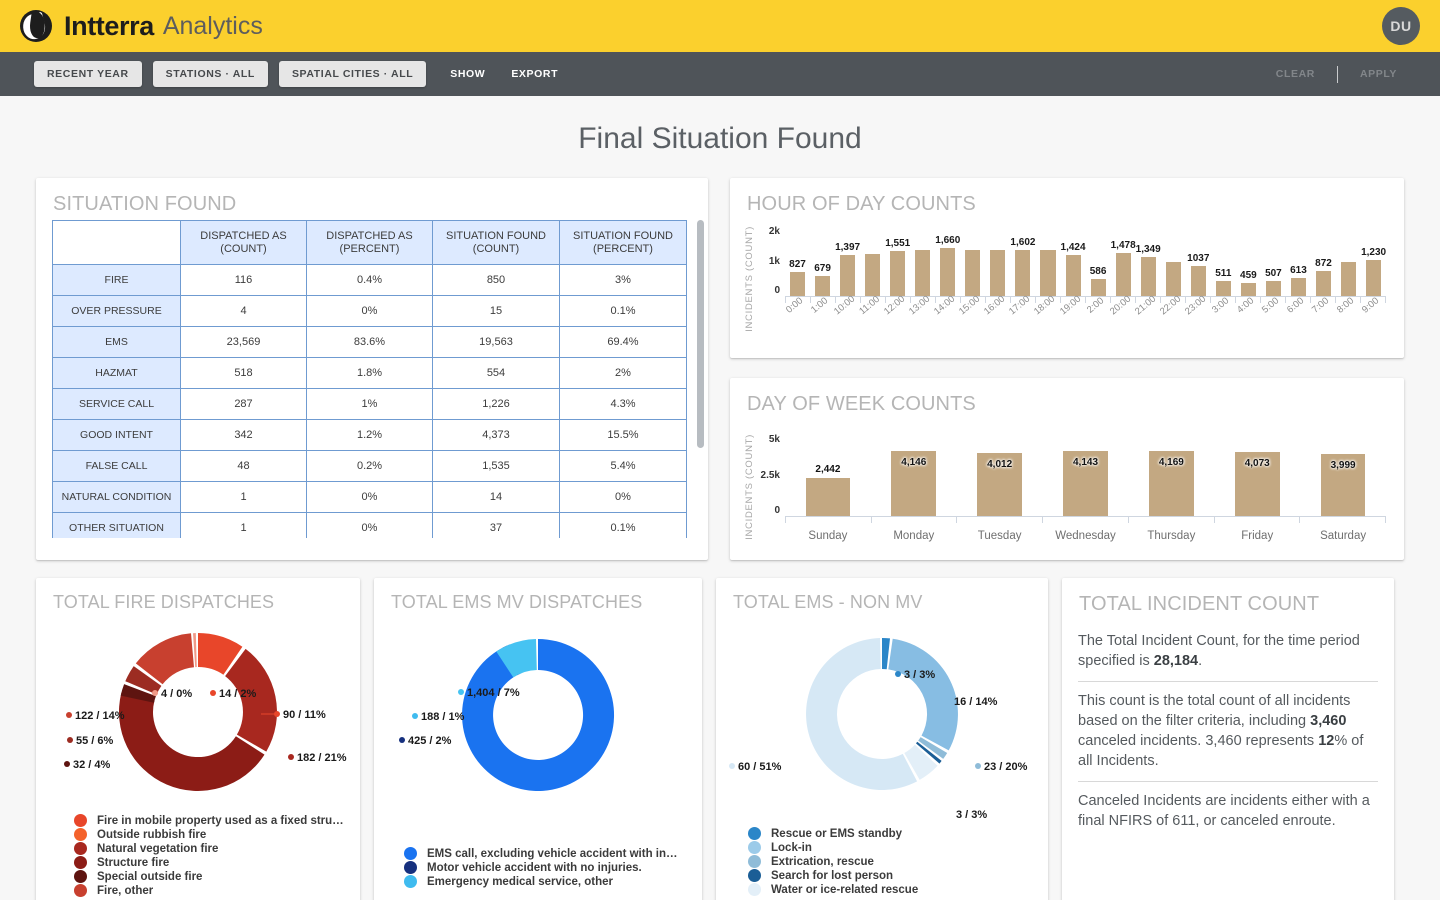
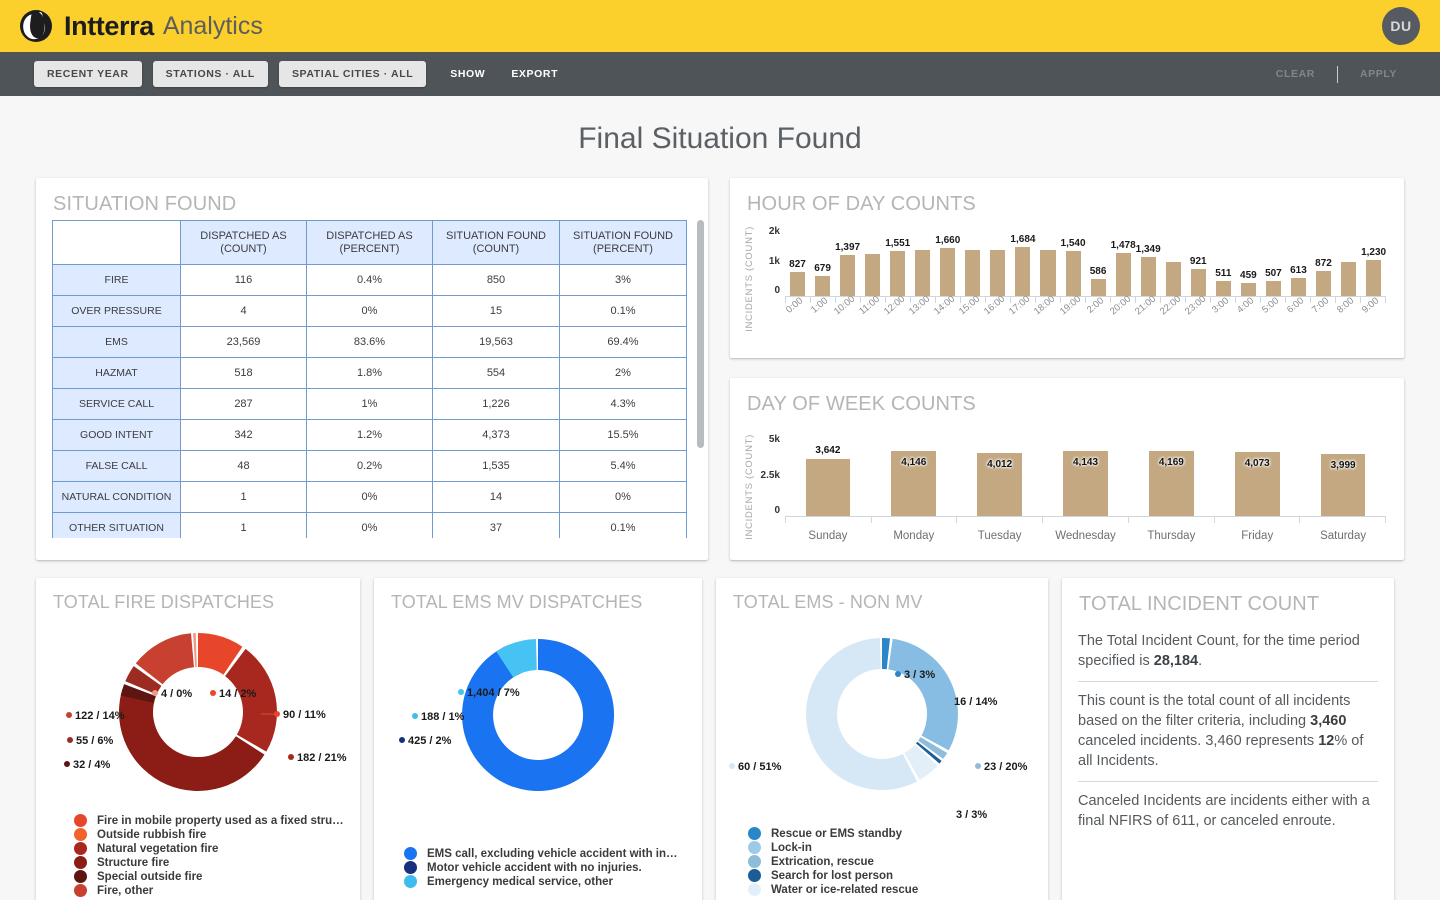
HOUR OF DAY COUNTS/17:00: 1,602 -> 1,684
HOUR OF DAY COUNTS/19:00: 1,424 -> 1,540
HOUR OF DAY COUNTS/23:00: 1037 -> 921
DAY OF WEEK COUNTS/Sunday: 2,442 -> 3,642
